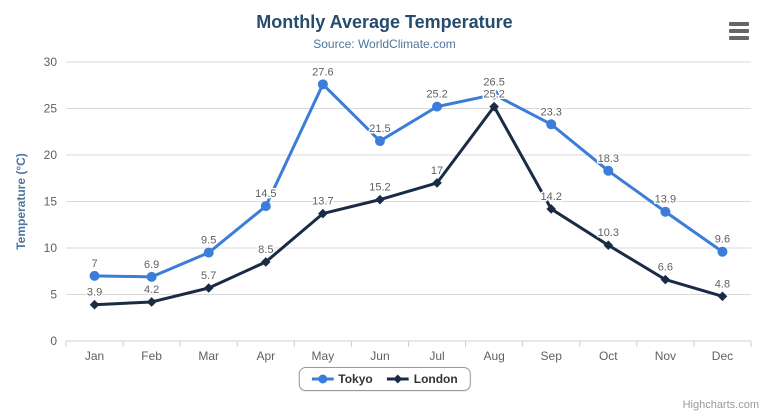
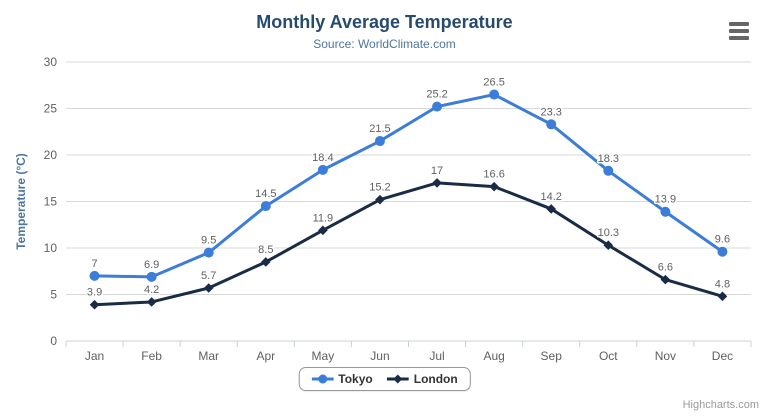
Tokyo/May: 27.6 -> 18.4
London/May: 13.7 -> 11.9
London/Aug: 25.2 -> 16.6
